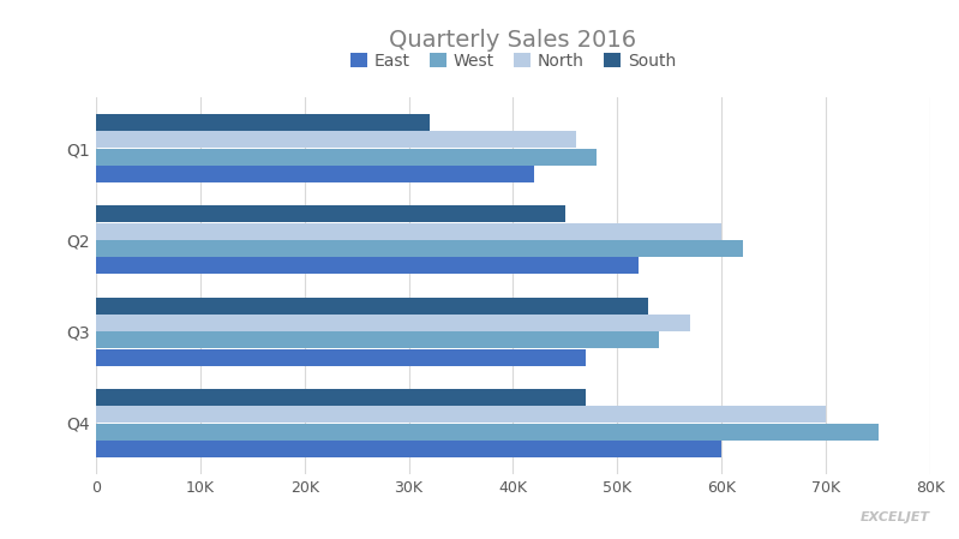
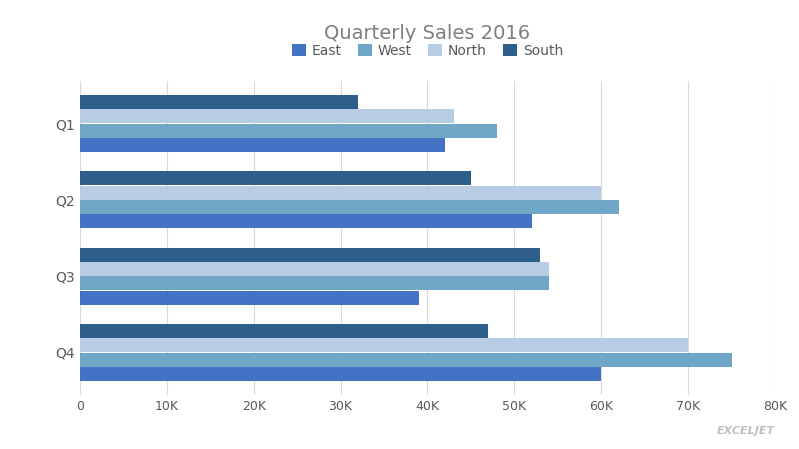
North/Q1: 46K -> 43K
North/Q3: 57K -> 54K
East/Q3: 47K -> 39K
